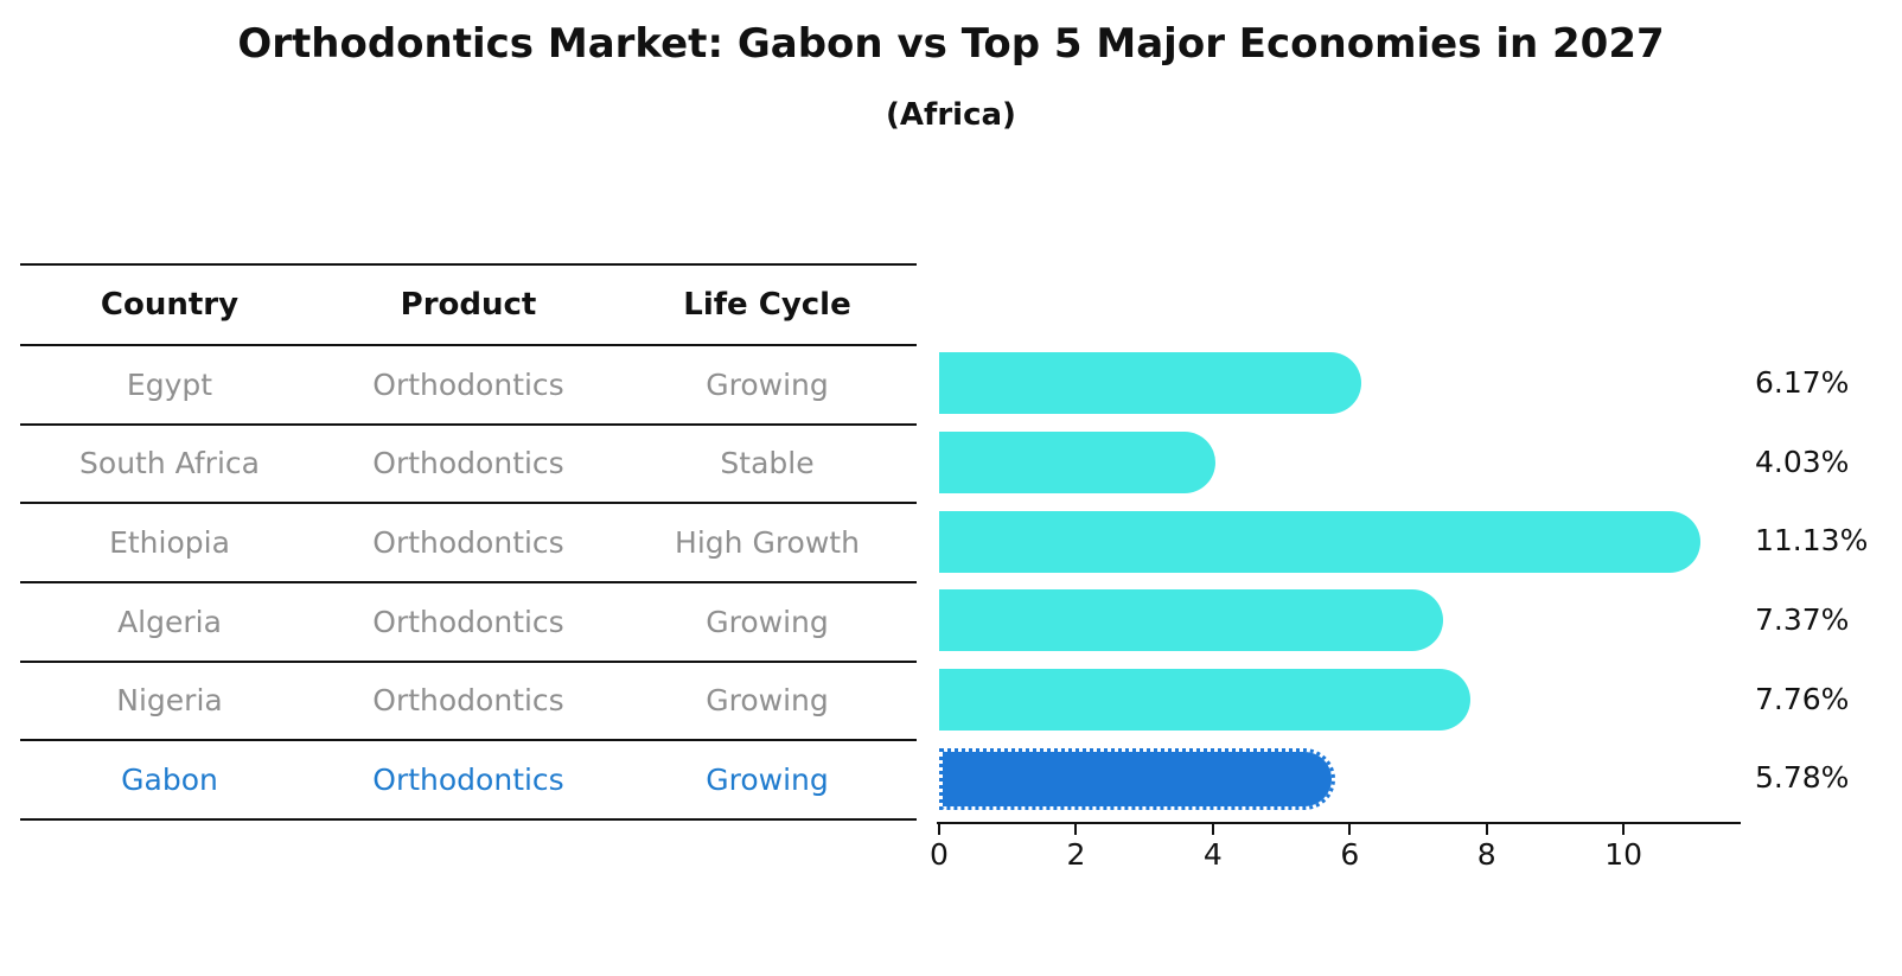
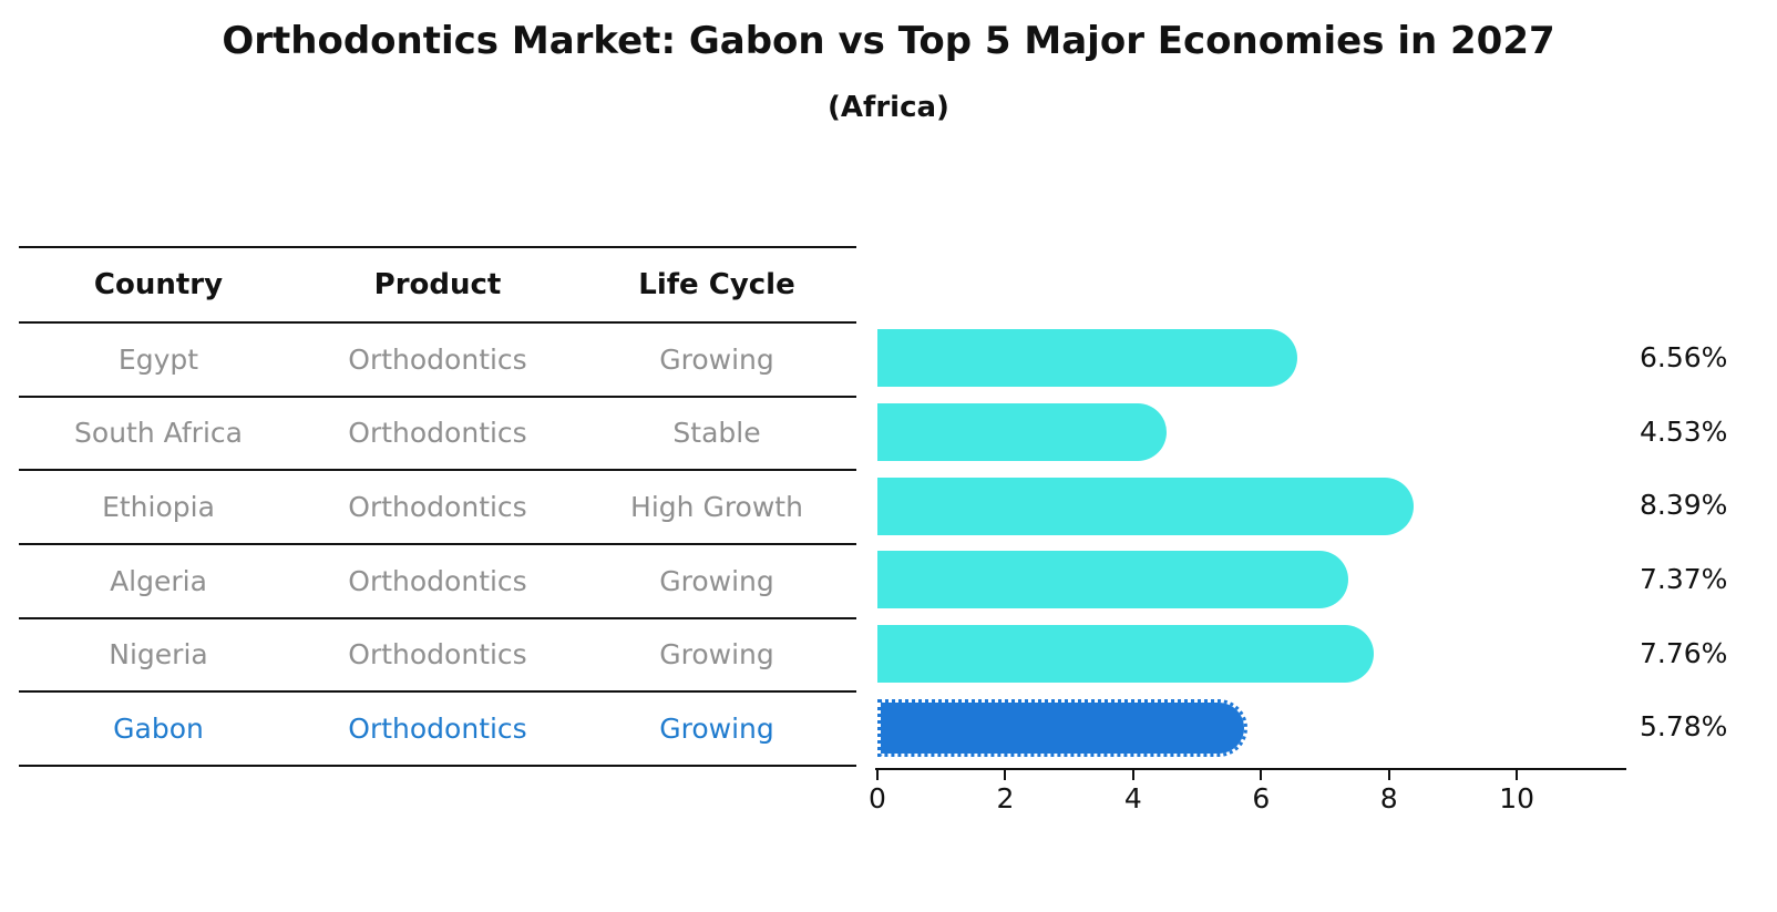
Egypt: 6.17% -> 6.56%
South Africa: 4.03% -> 4.53%
Ethiopia: 11.13% -> 8.39%
